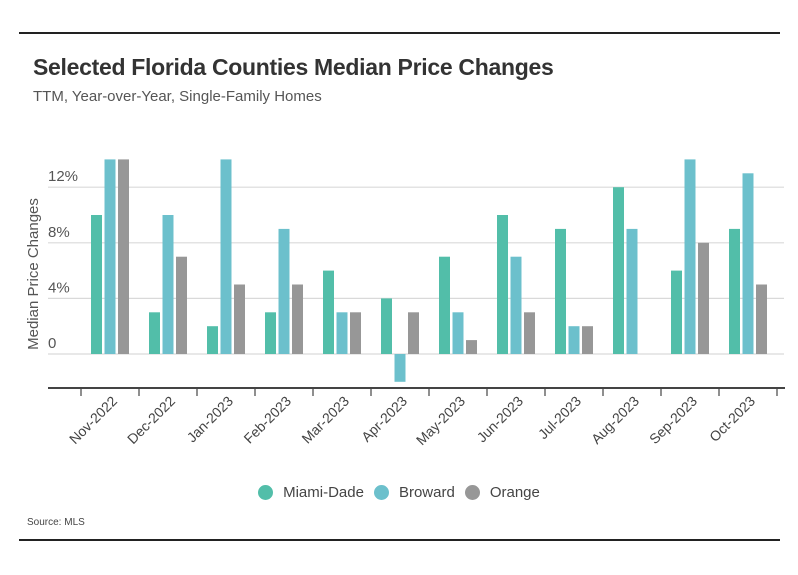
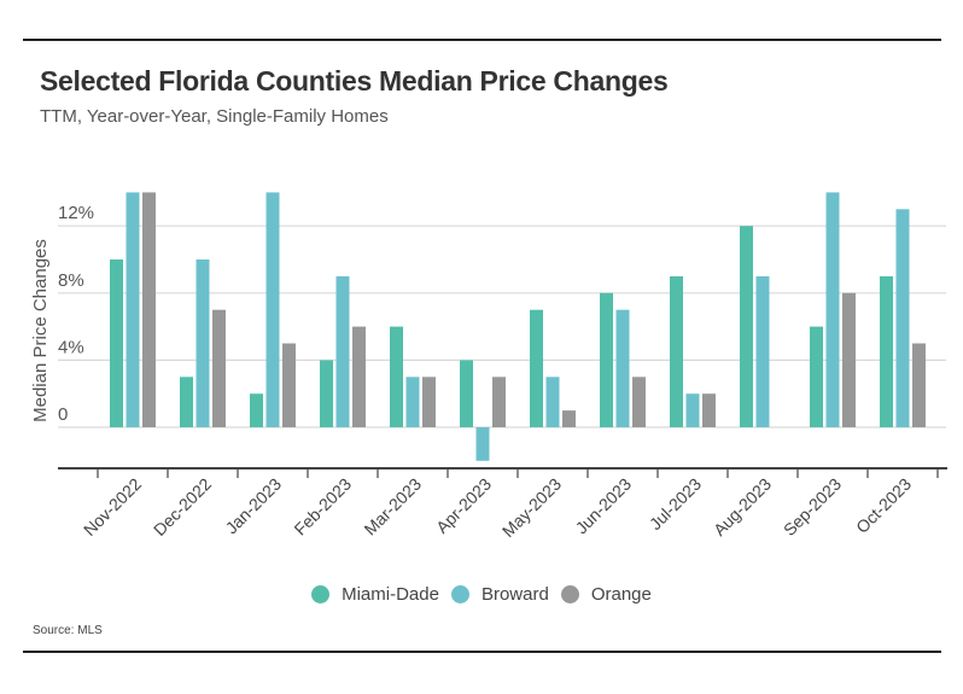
Miami-Dade/Feb-2023: 3% -> 4%
Orange/Feb-2023: 5% -> 6%
Miami-Dade/Jun-2023: 10% -> 8%
